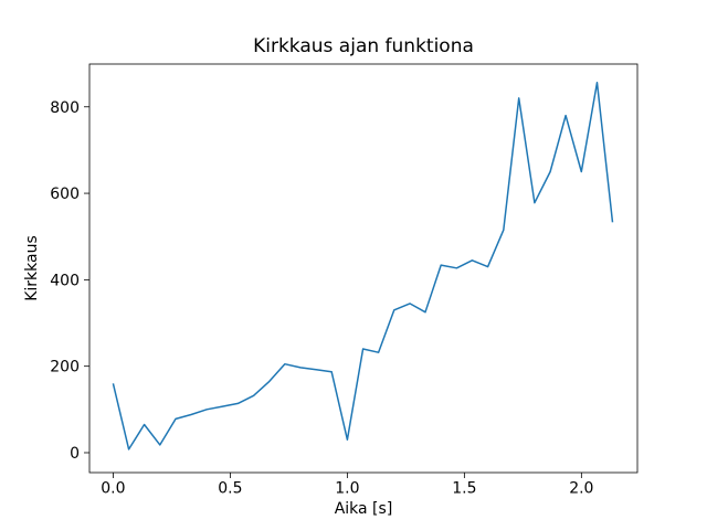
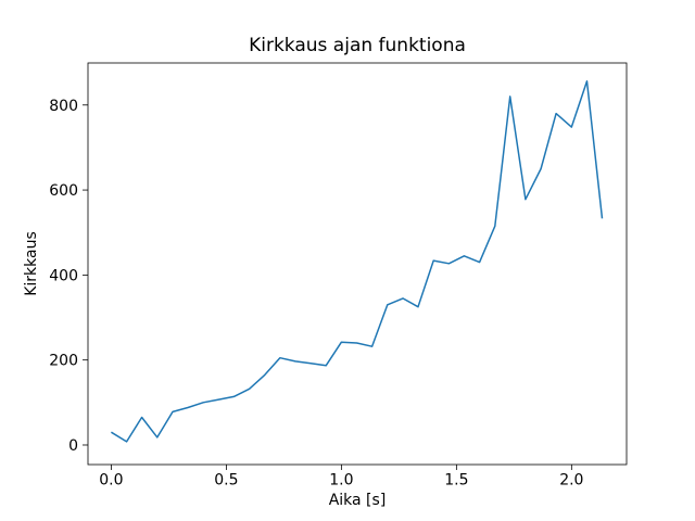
0.0: 160 -> 30
1.0: 30 -> 240
2.0: 650 -> 750
